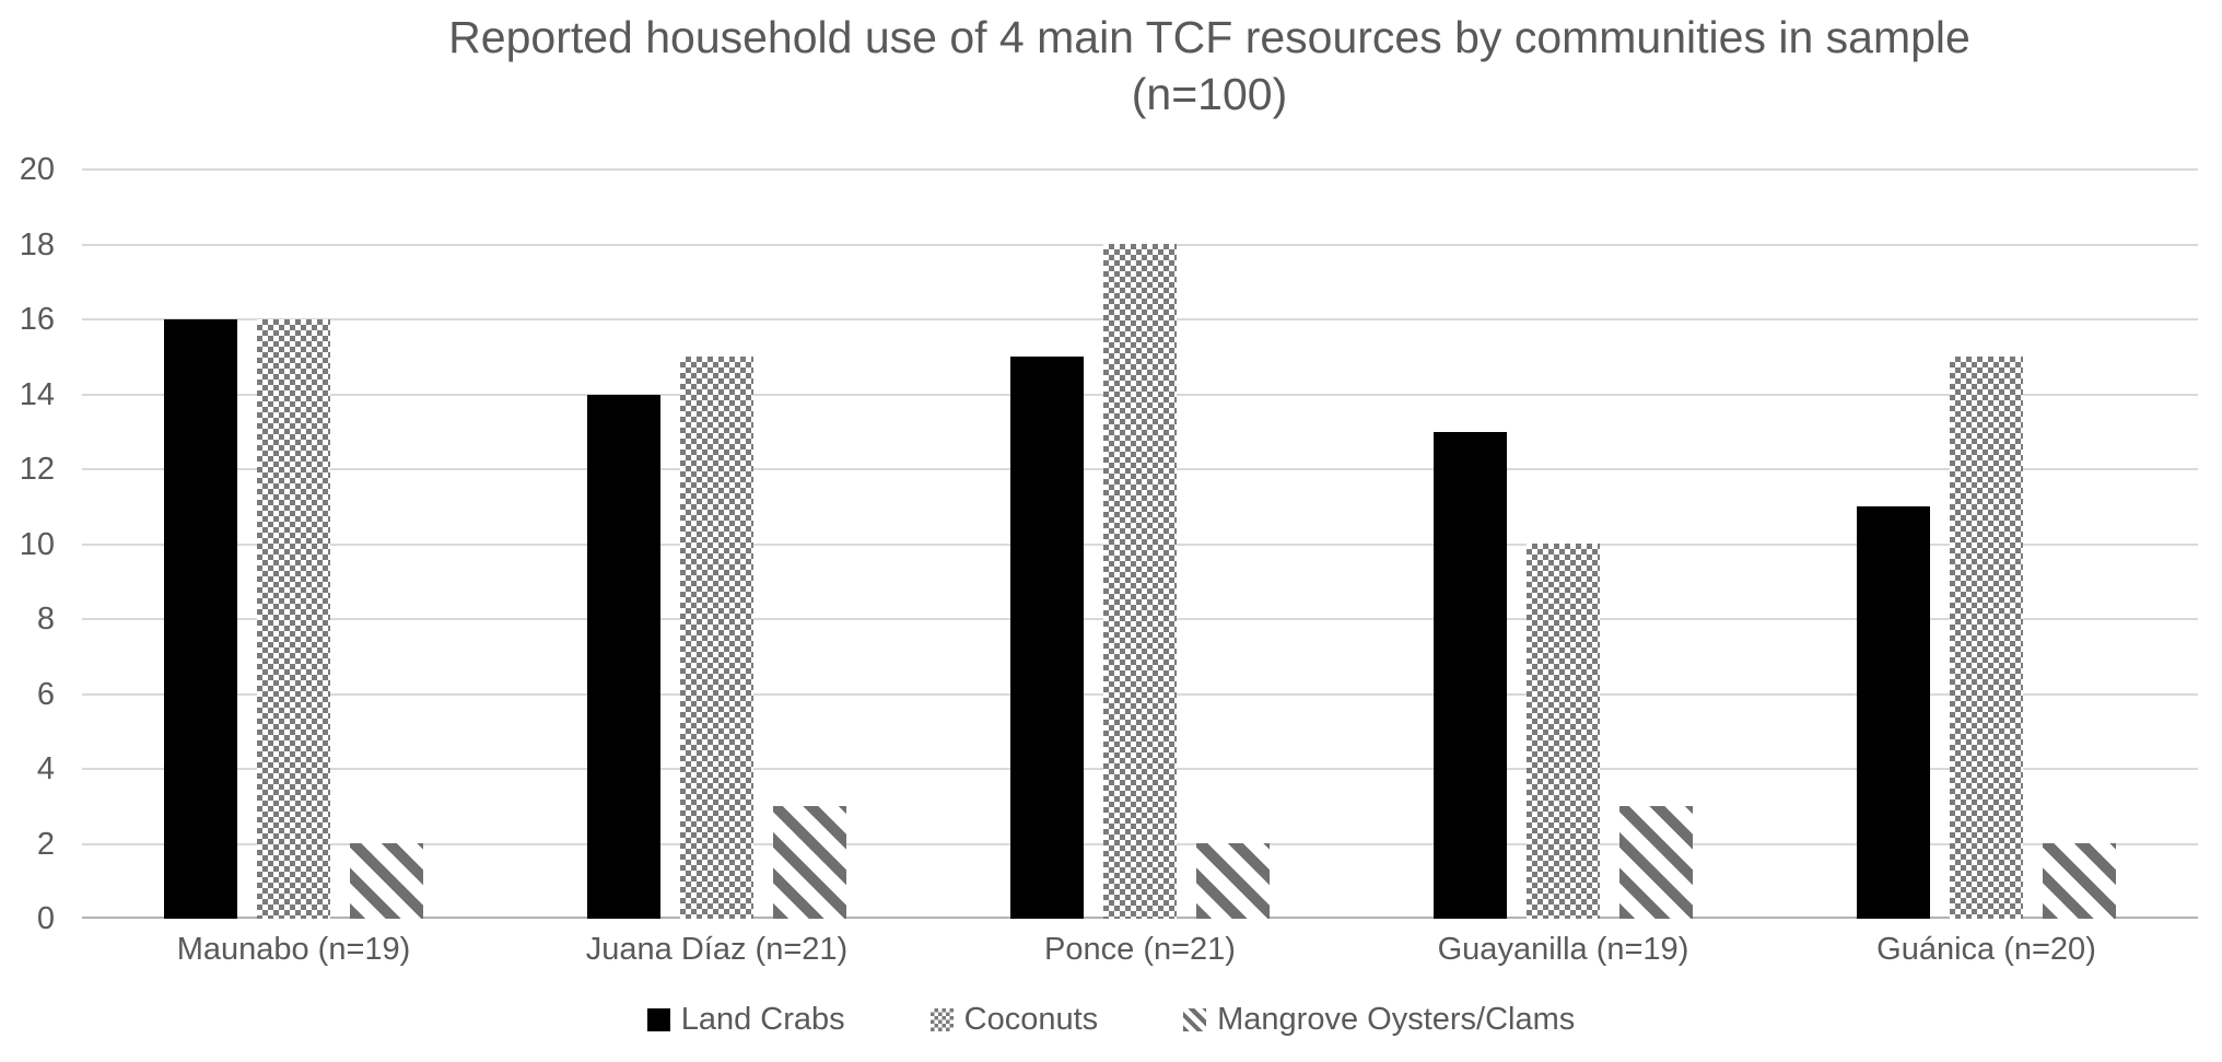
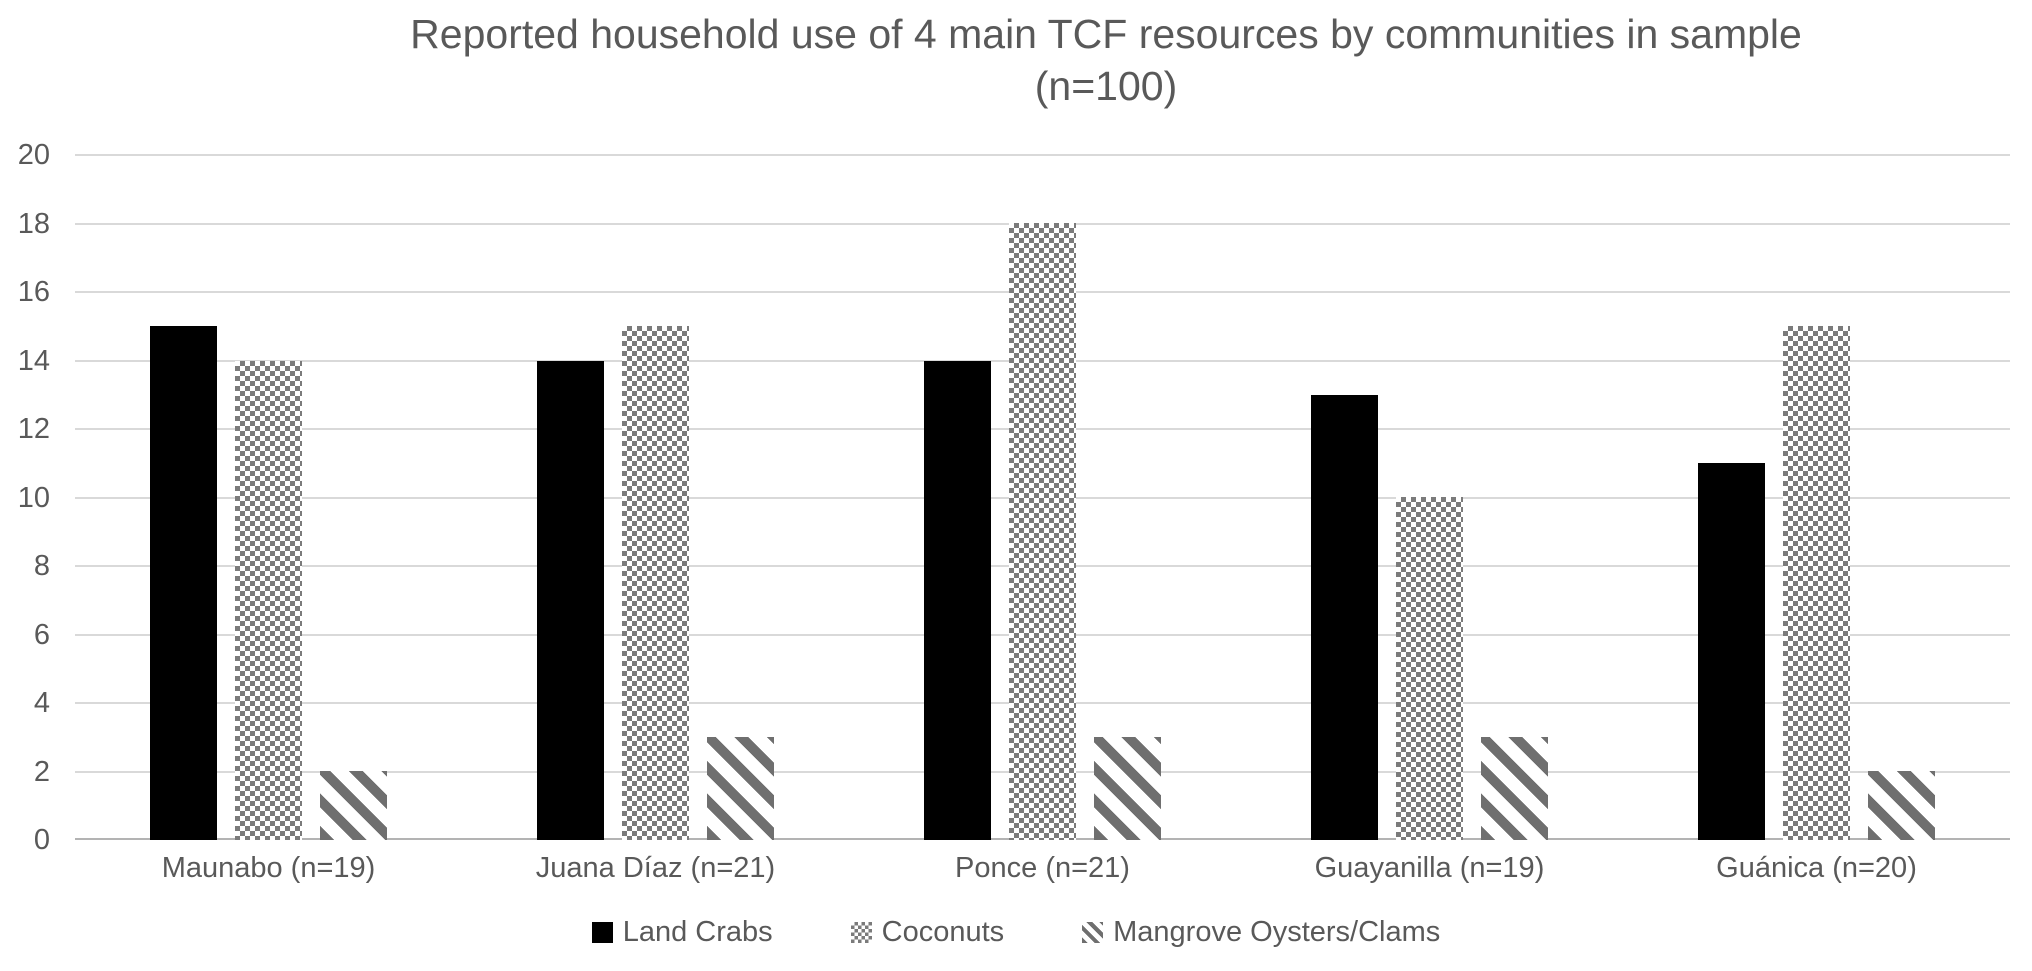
Land Crabs/Maunabo (n=19): 16 -> 15
Coconuts/Maunabo (n=19): 16 -> 14
Land Crabs/Ponce (n=21): 15 -> 14
Mangrove Oysters/Clams/Ponce (n=21): 2 -> 3
